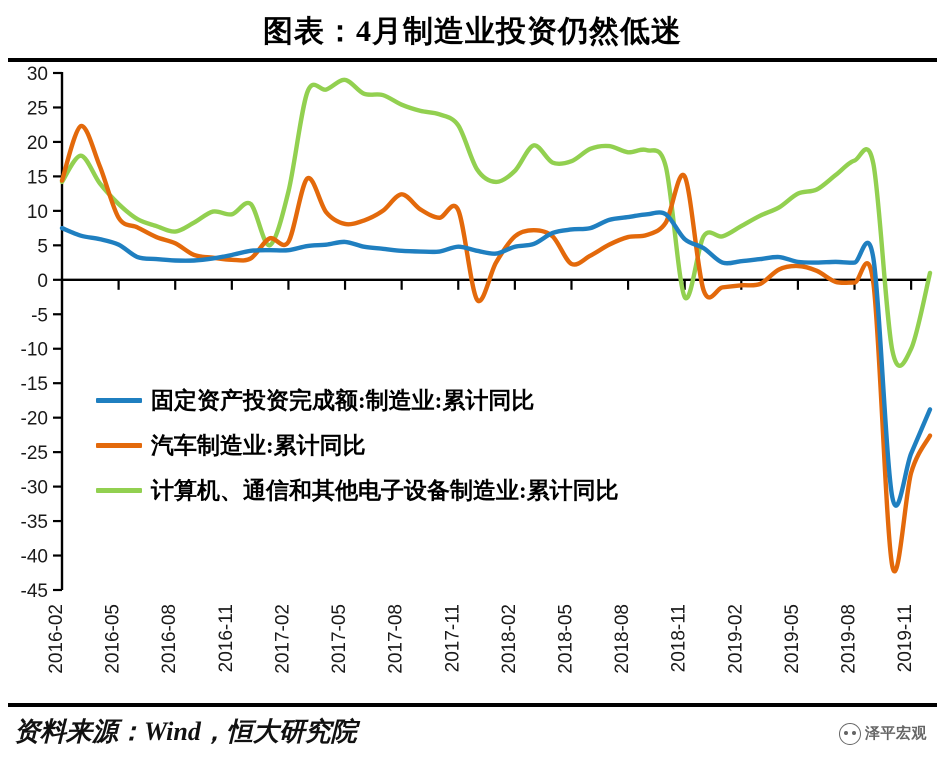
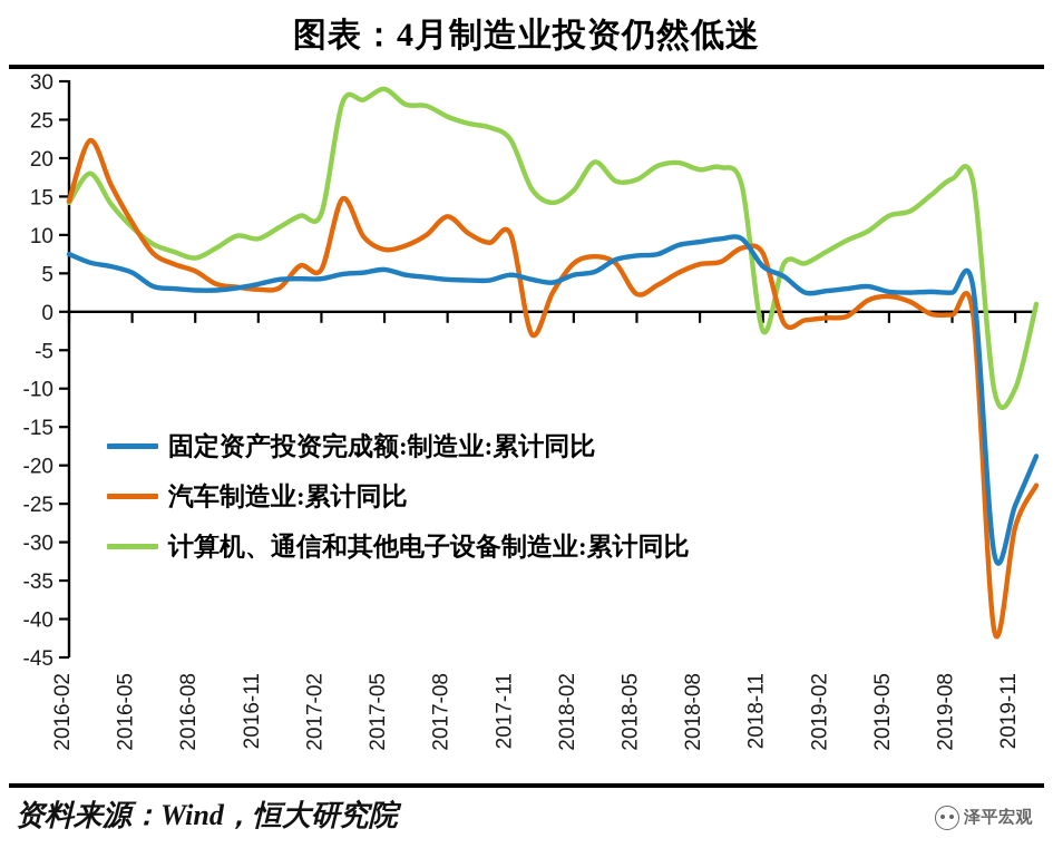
汽车制造业:累计同比/2016-05: 9 -> 12
计算机、通信和其他电子设备制造业:累计同比/2017-02: 5 -> 12
汽车制造业:累计同比/2019-02: 15 -> 8
